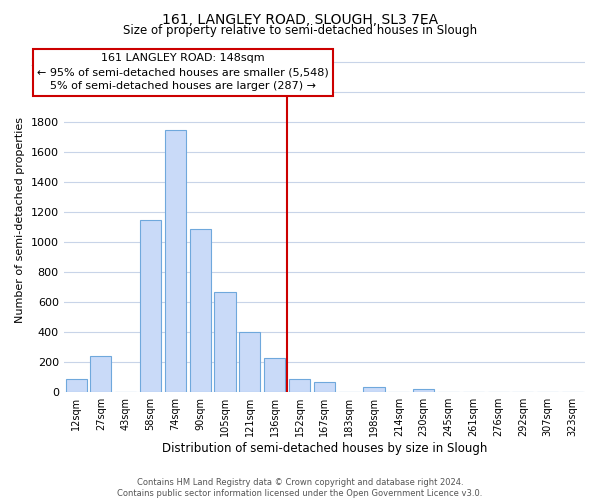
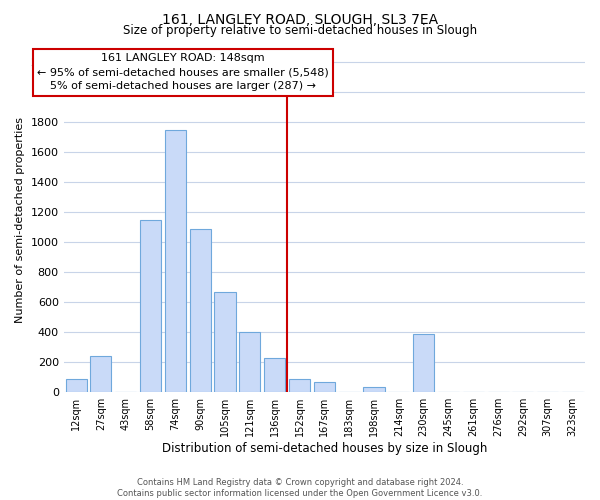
230sqm: 20 -> 390
